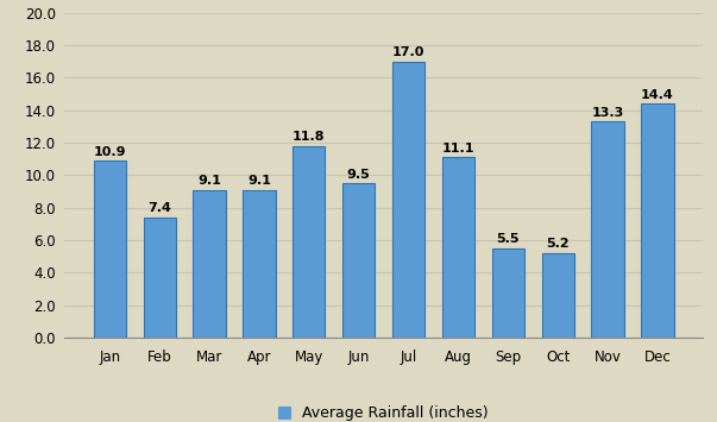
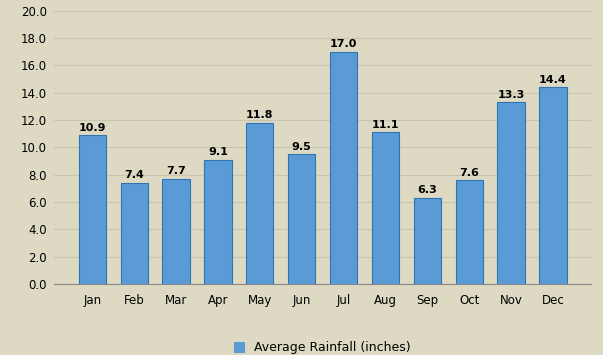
Mar: 9.1 -> 7.7
Sep: 5.5 -> 6.3
Oct: 5.2 -> 7.6
